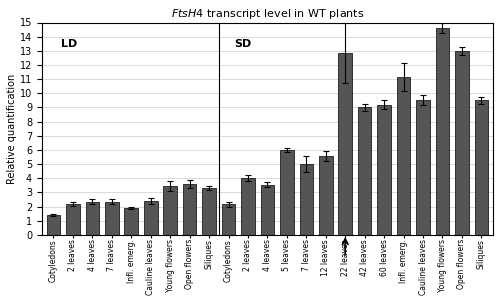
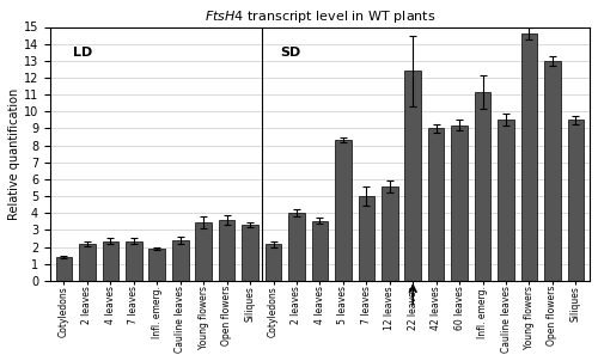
5 leaves: 6.0 -> 8.3
22 leaves: 12.8 -> 12.4
